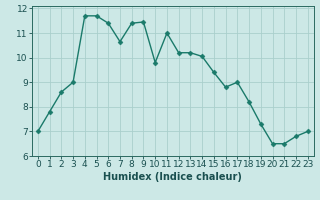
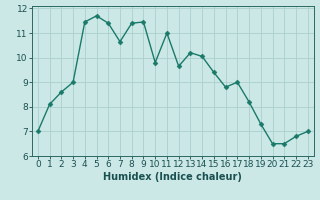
1: 7.80 -> 8.10
4: 11.70 -> 11.45
12: 10.20 -> 9.65
